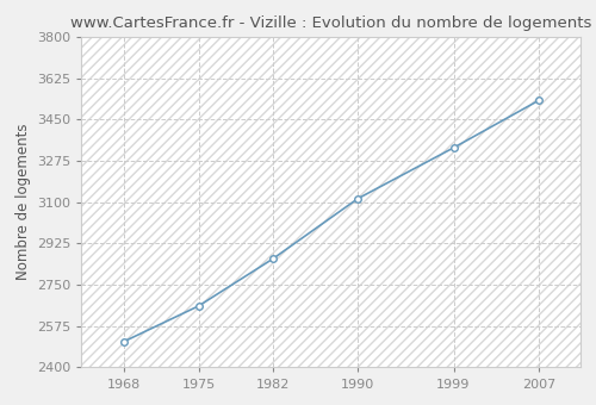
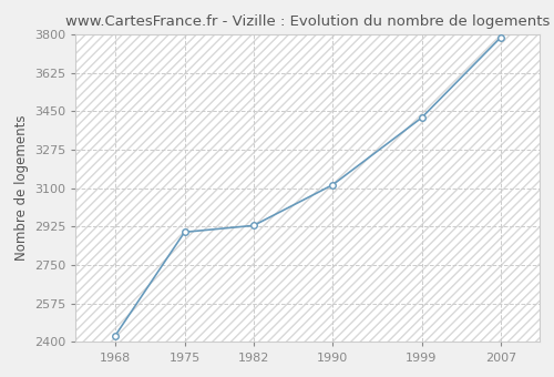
1968: 2510 -> 2430
1975: 2660 -> 2900
1982: 2860 -> 2930
1999: 3330 -> 3420
2007: 3530 -> 3780
